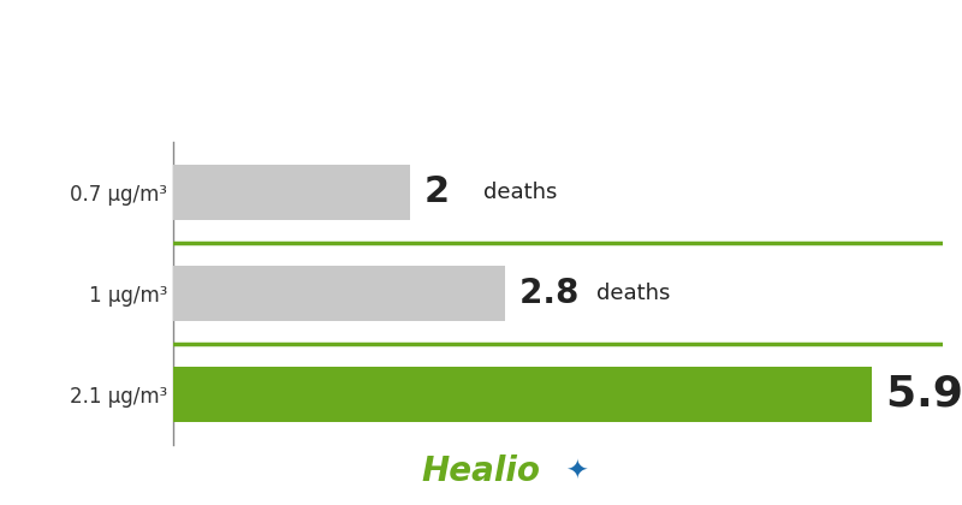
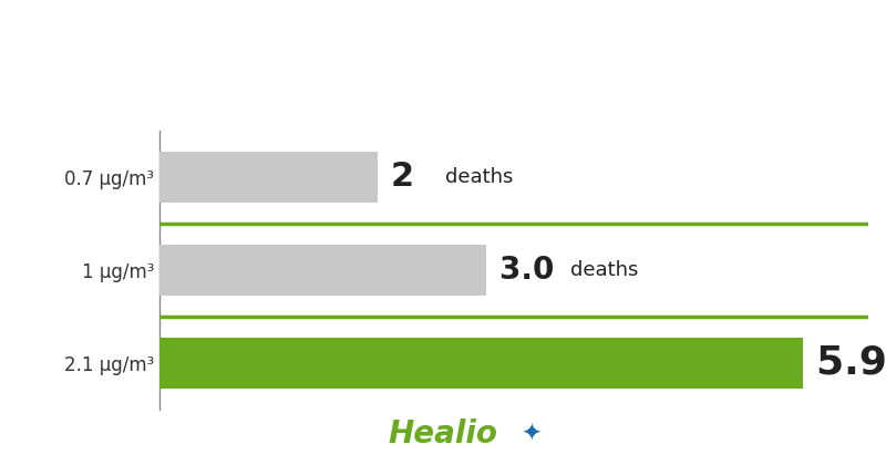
1 μg/m³: 2.8 -> 3.0
